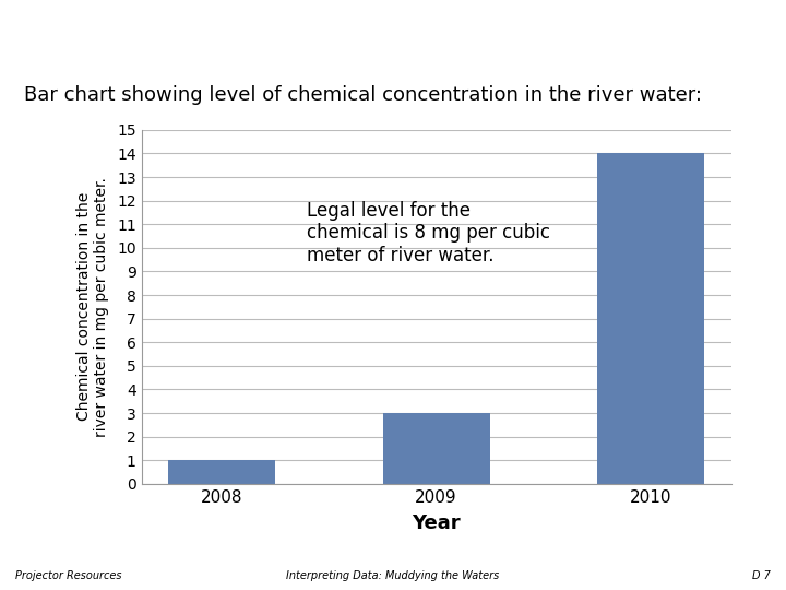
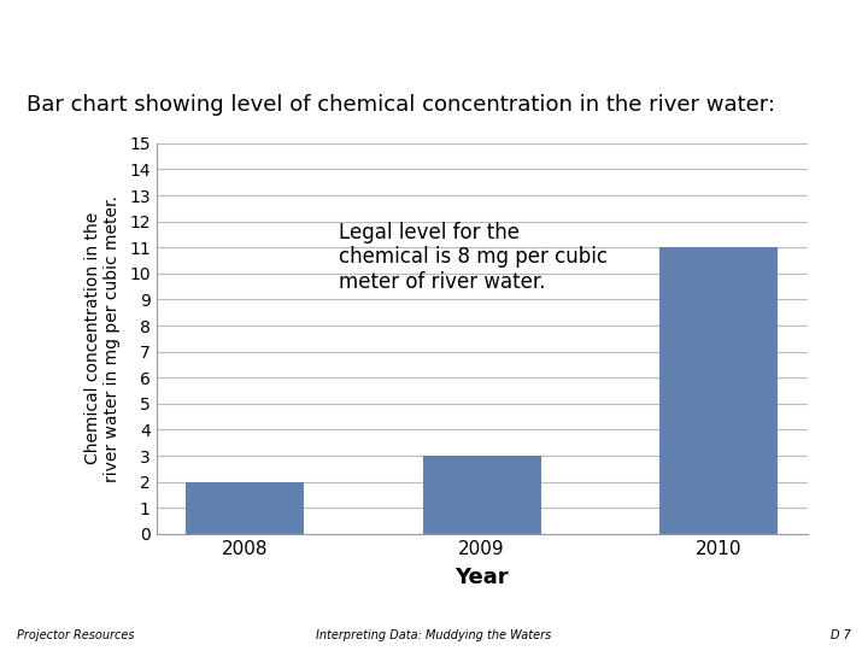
2008: 1 -> 2
2010: 14 -> 11
